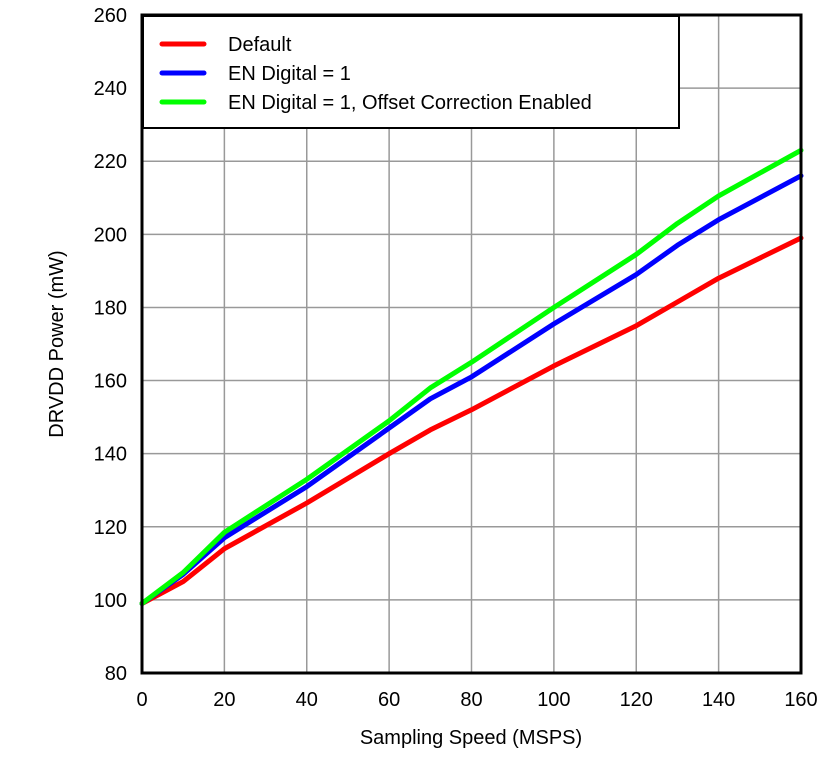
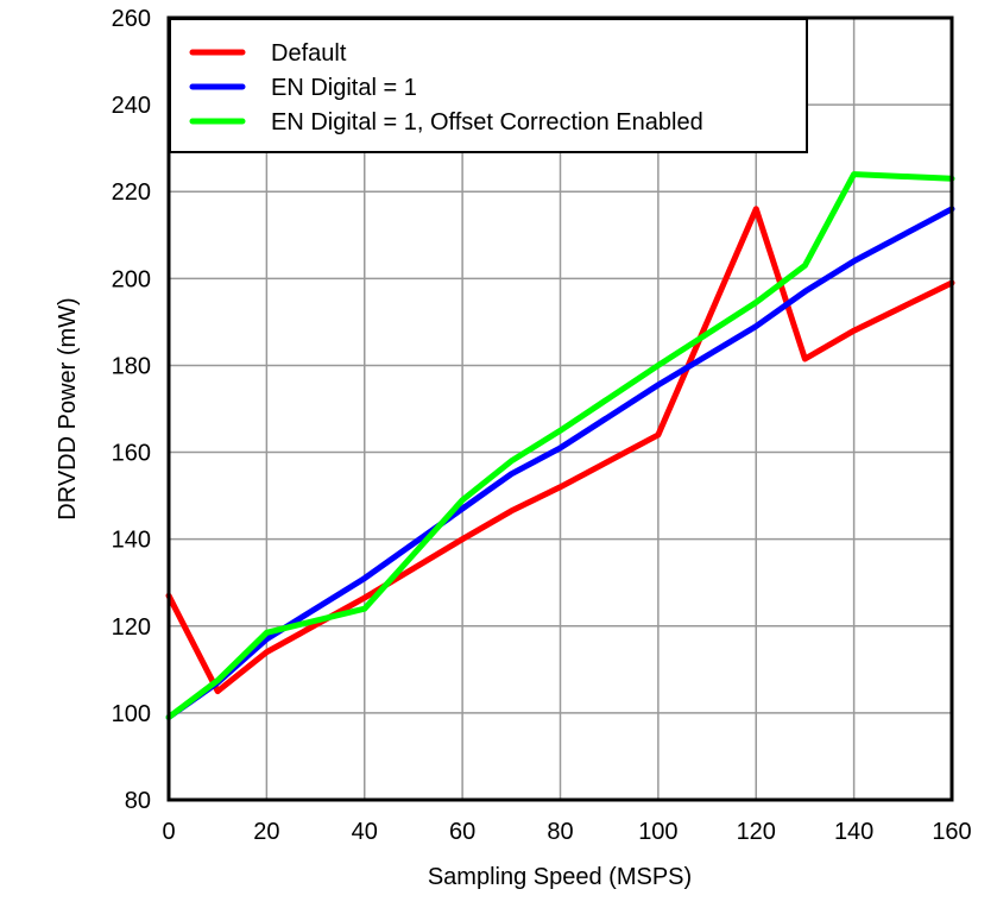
Default/0: 99 -> 127
EN Digital = 1, Offset Correction Enabled/40: 133 -> 124
Default/120: 175 -> 216
EN Digital = 1, Offset Correction Enabled/140: 210 -> 224
